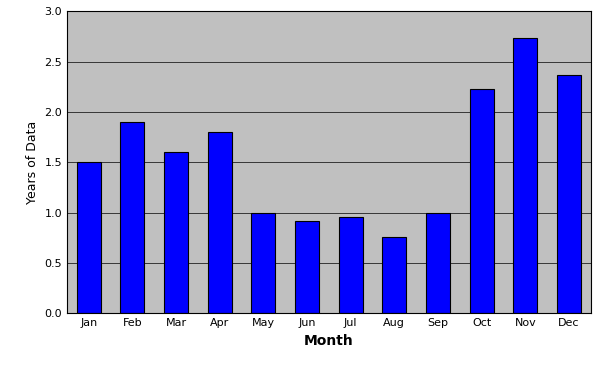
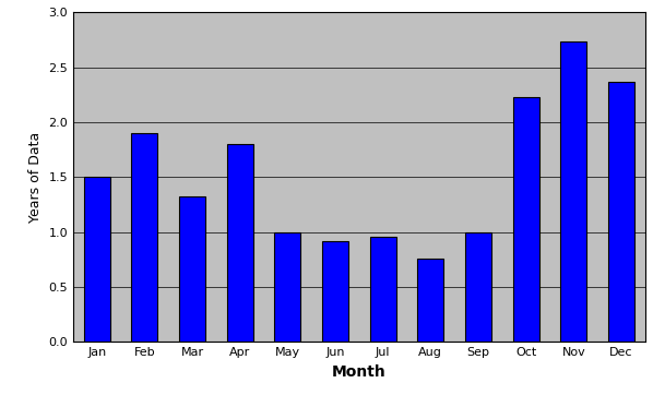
Mar: 1.60 -> 1.32
